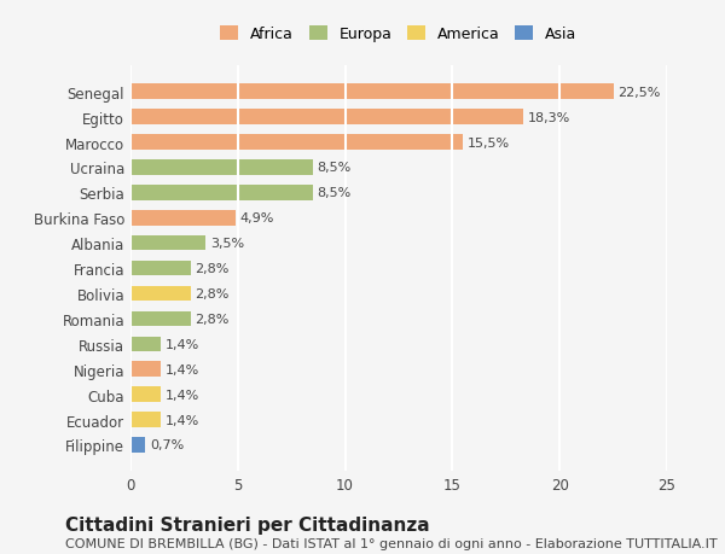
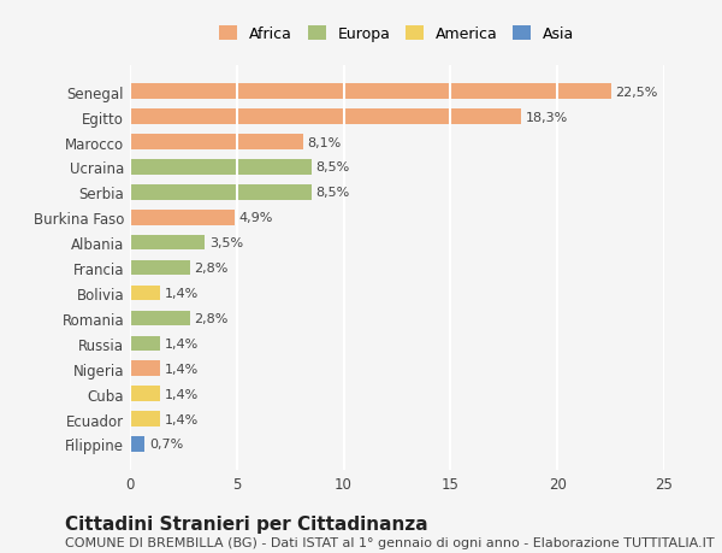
Marocco: 15,5% -> 8,1%
Bolivia: 2,8% -> 1,4%
